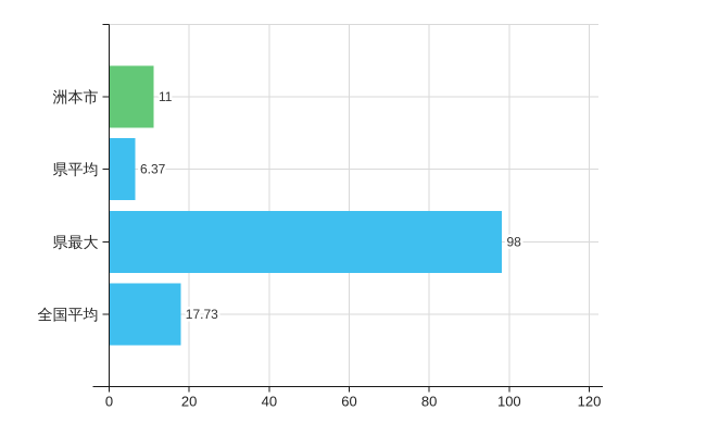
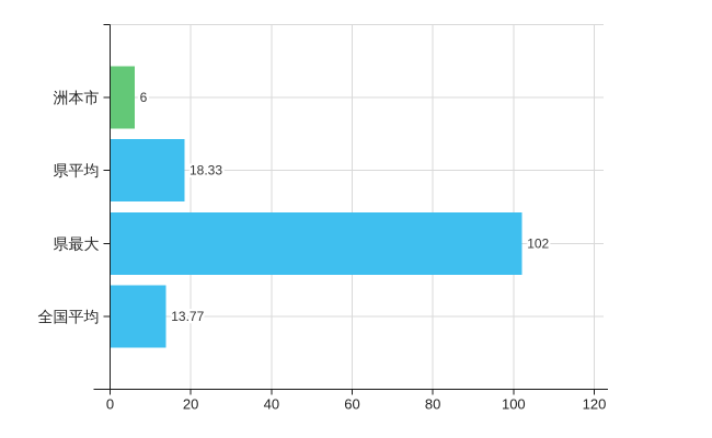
洲本市: 11 -> 6
県平均: 6.37 -> 18.33
県最大: 98 -> 102
全国平均: 17.73 -> 13.77
